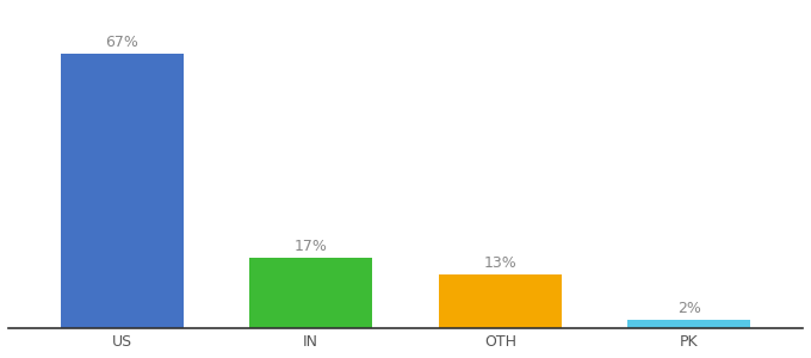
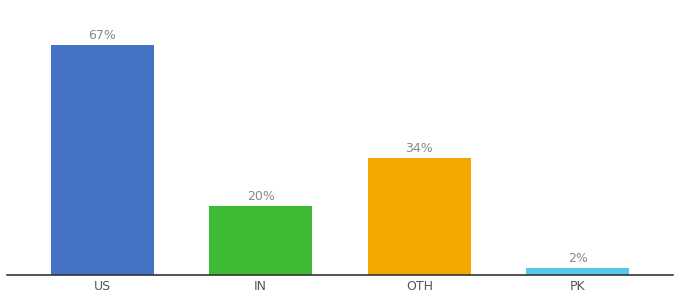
IN: 17% -> 20%
OTH: 13% -> 34%
